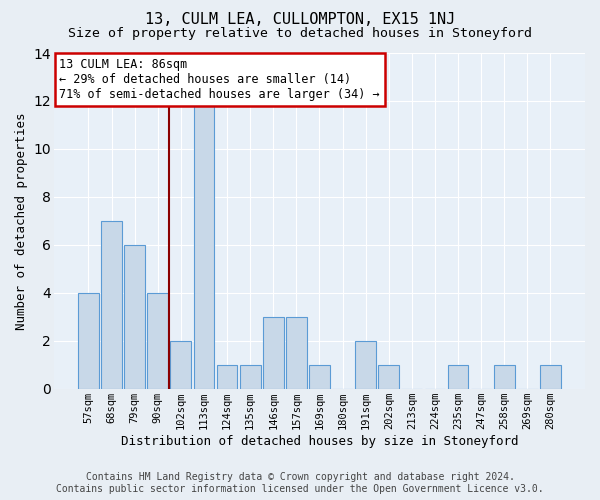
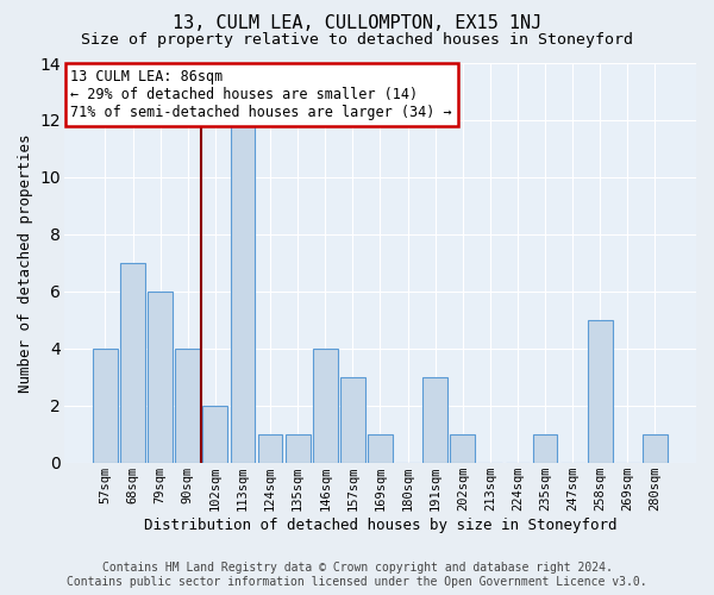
146sqm: 3 -> 4
191sqm: 2 -> 3
258sqm: 1 -> 5
